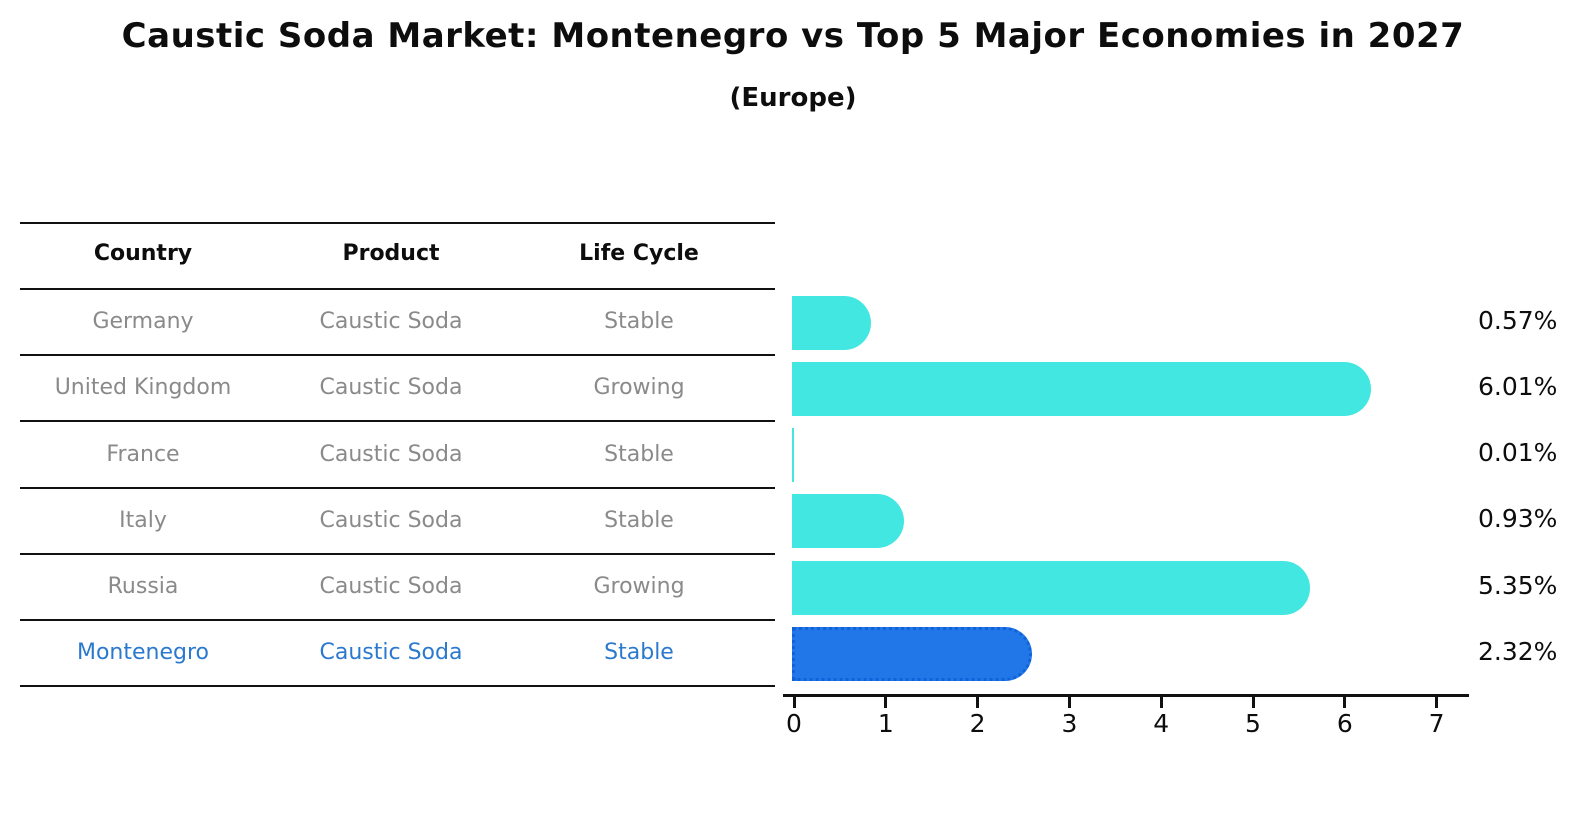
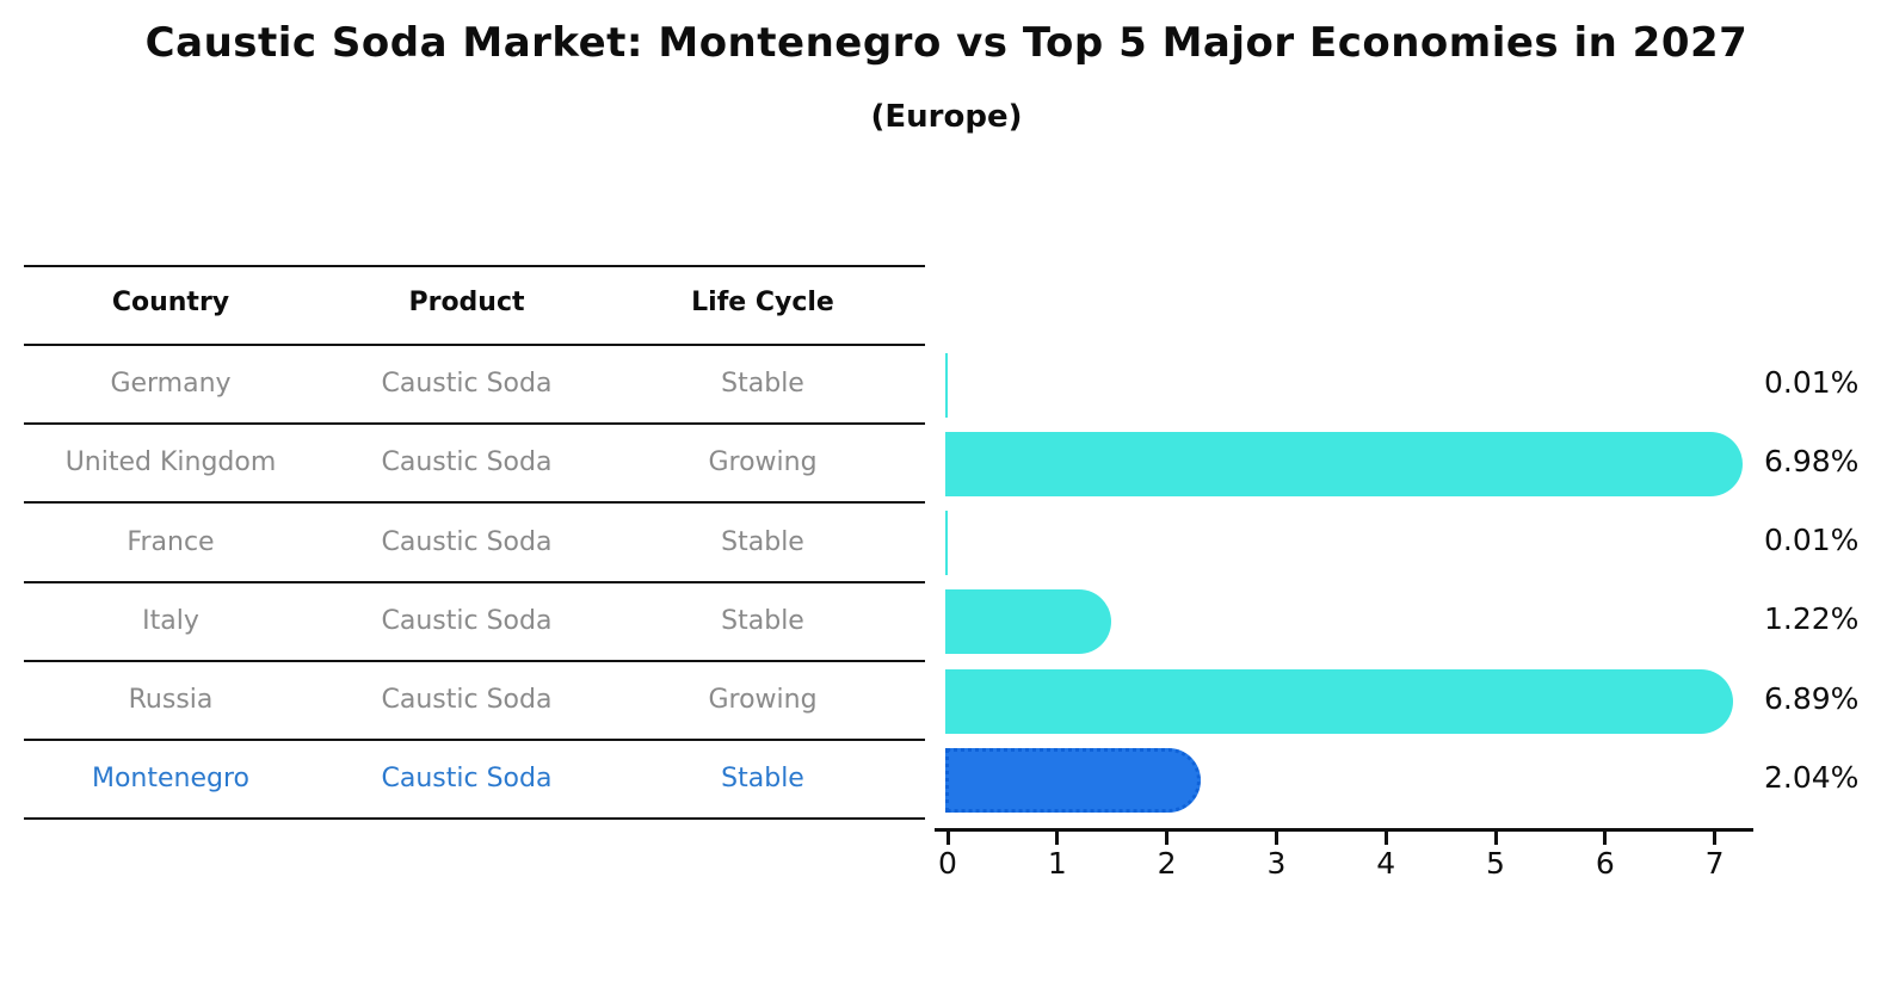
Germany: 0.57% -> 0.01%
United Kingdom: 6.01% -> 6.98%
Italy: 0.93% -> 1.22%
Russia: 5.35% -> 6.89%
Montenegro: 2.32% -> 2.04%
